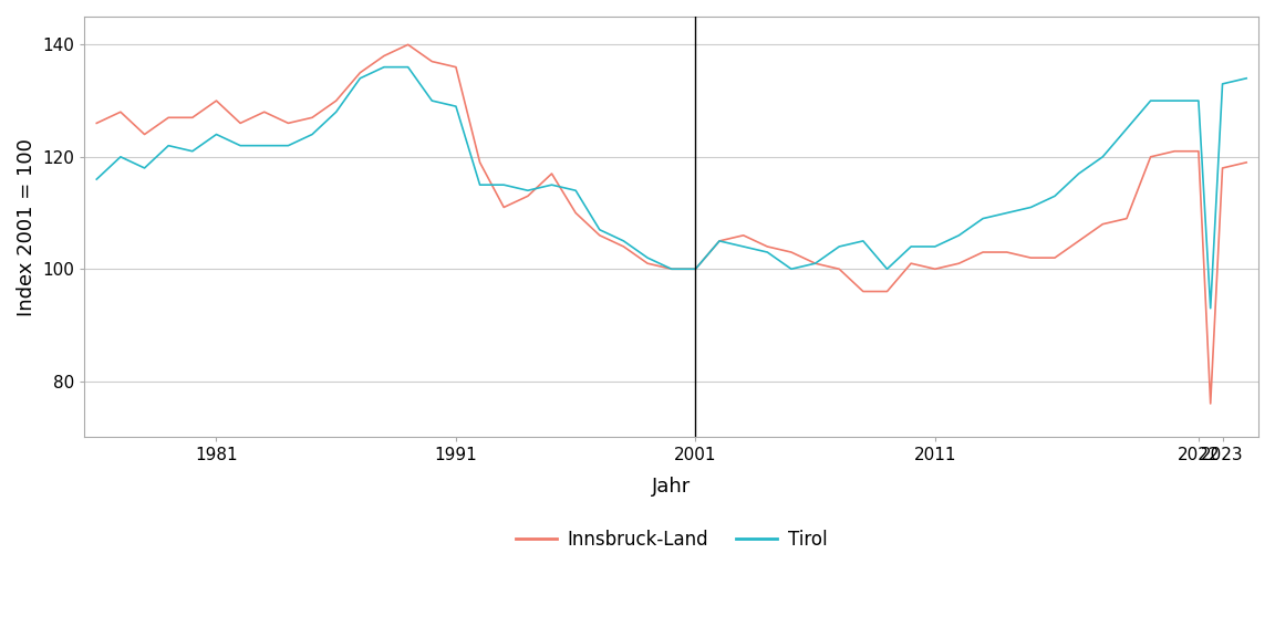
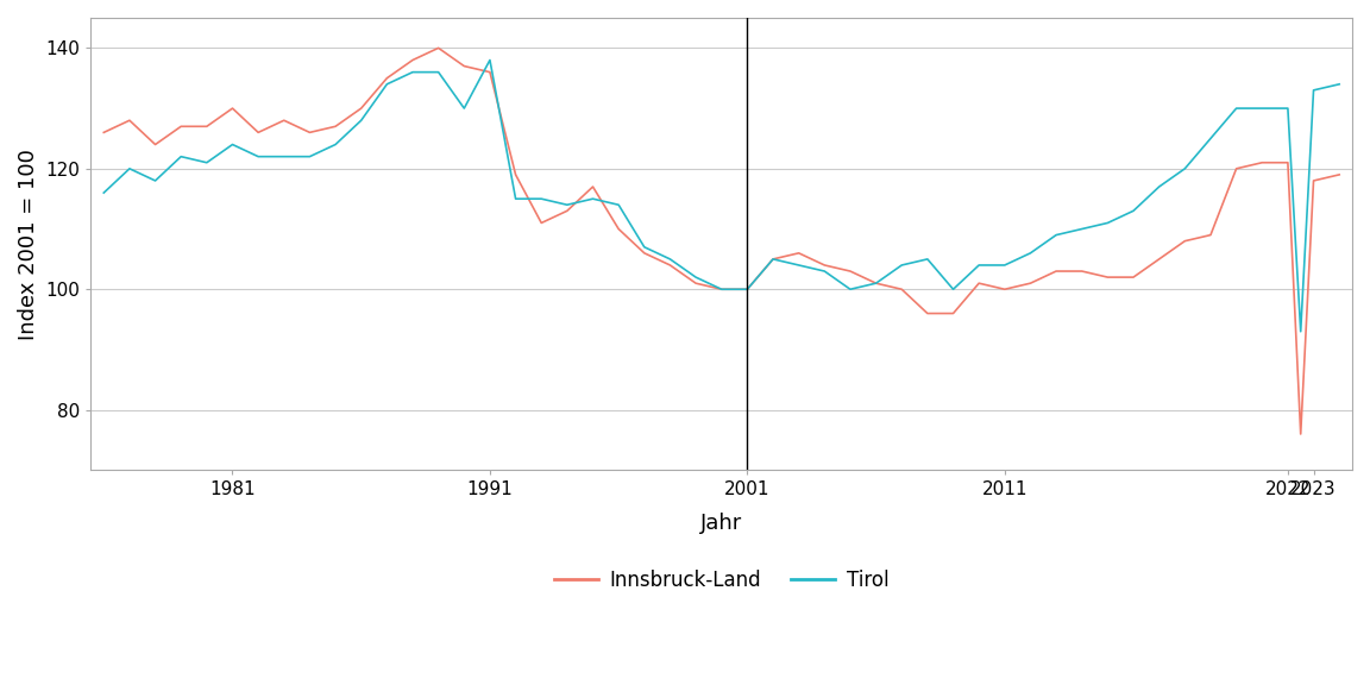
Tirol/1991: 129 -> 138
